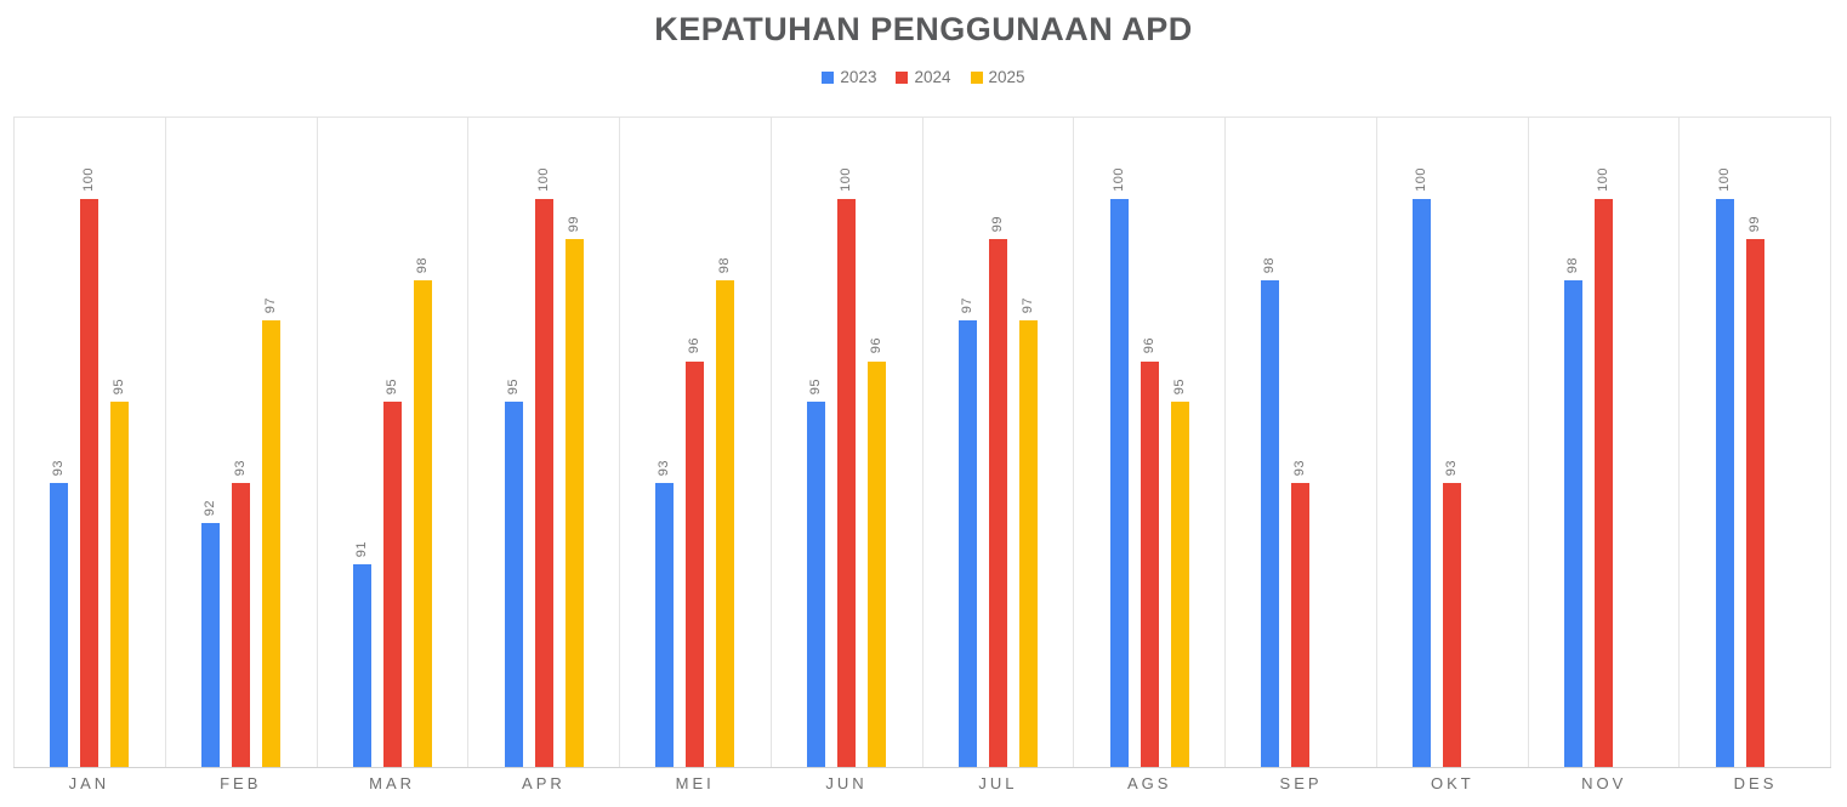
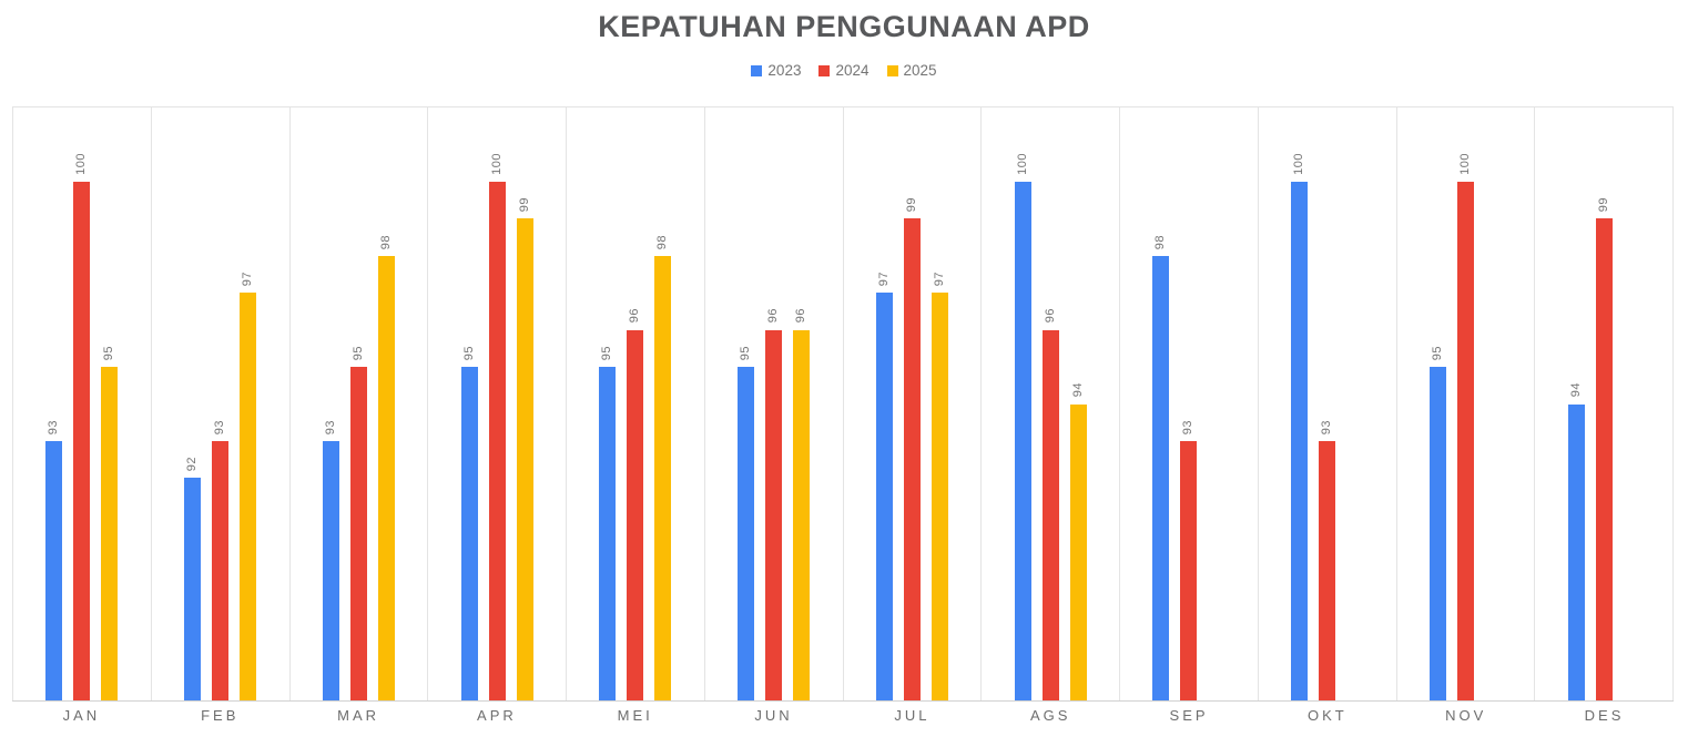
2023/MAR: 91 -> 93
2023/MEI: 93 -> 95
2024/JUN: 100 -> 96
2025/AGS: 95 -> 94
2023/NOV: 98 -> 95
2023/DES: 100 -> 94
